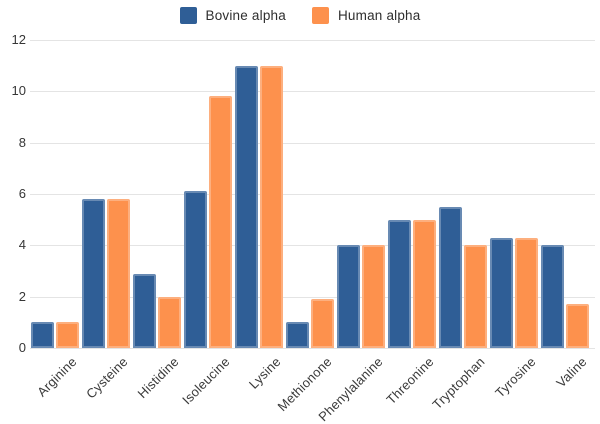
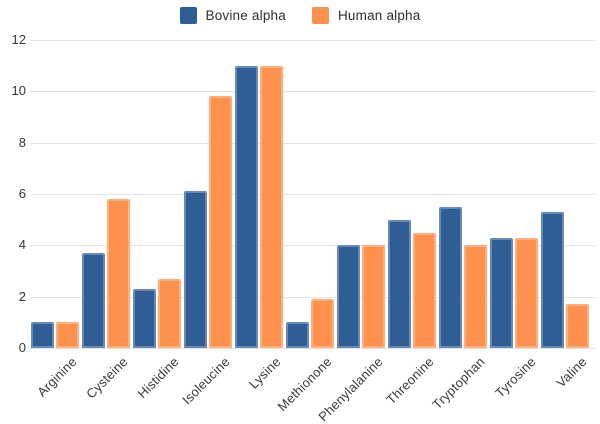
Bovine alpha/Cysteine: 5.8 -> 3.7
Bovine alpha/Histidine: 2.9 -> 2.3
Human alpha/Histidine: 2.0 -> 2.7
Human alpha/Threonine: 5.0 -> 4.5
Bovine alpha/Valine: 4.0 -> 5.3
